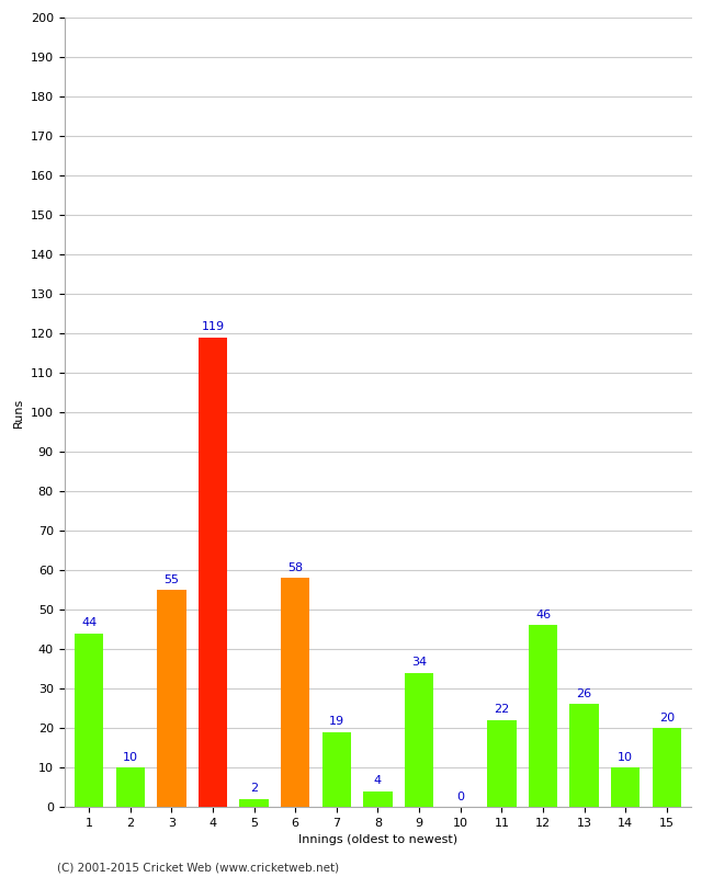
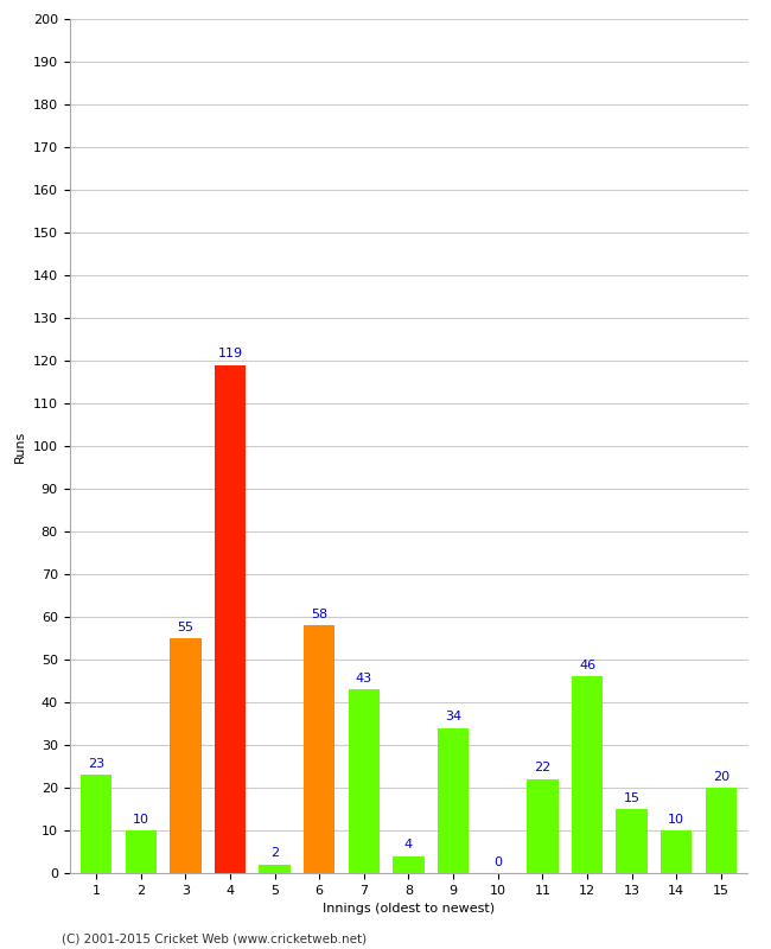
1: 44 -> 23
7: 19 -> 43
13: 26 -> 15
